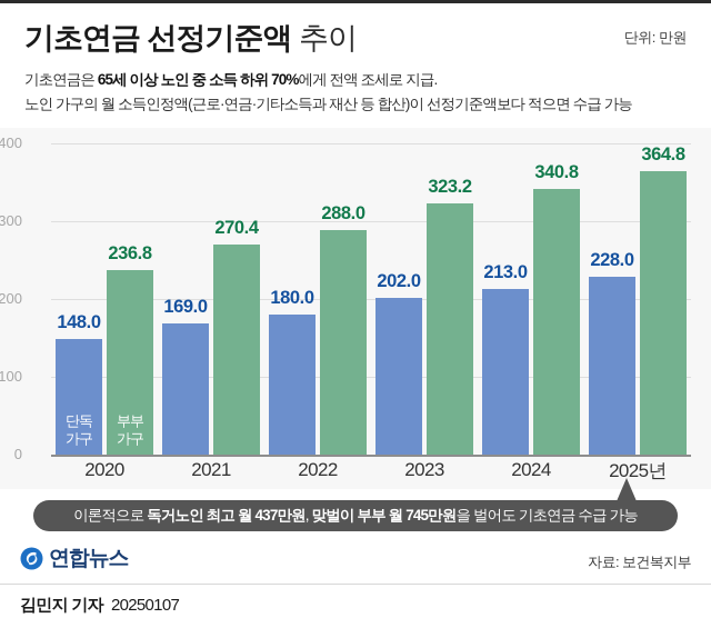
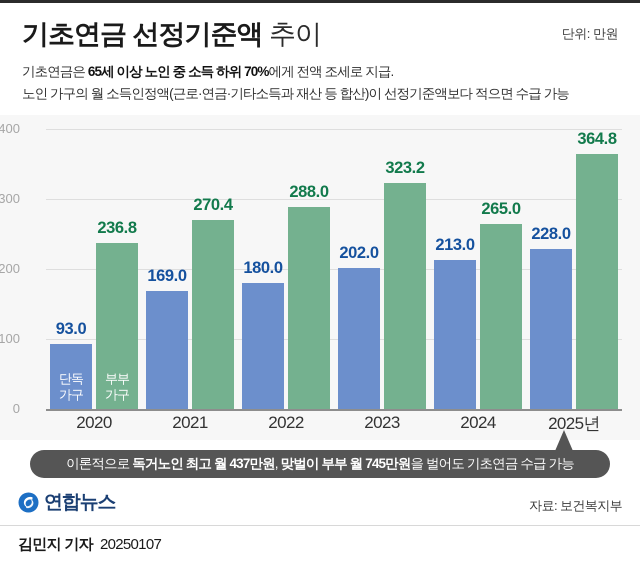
단독가구/2020: 148.0 -> 93.0
부부가구/2024: 340.8 -> 265.0
